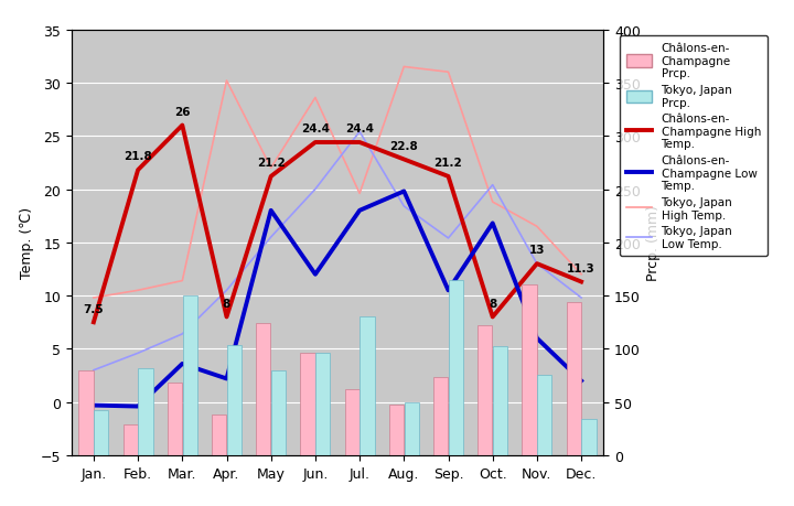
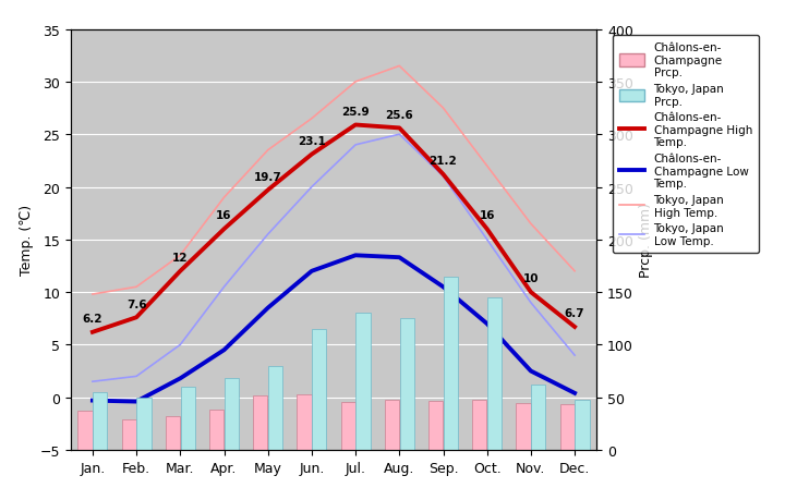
Châlons-en- Champagne Prcp./Jan.: 80 -> 37
Châlons-en- Champagne High Temp./Jan.: 7.5 -> 6.2
Tokyo, Japan Low Temp./Jan.: 3.0 -> 1.5
Tokyo, Japan Prcp./Jan.: 42 -> 55
Châlons-en- Champagne High Temp./Feb.: 21.8 -> 7.6
Tokyo, Japan Low Temp./Feb.: 4.6 -> 2.0
Tokyo, Japan Prcp./Feb.: 82 -> 50
Châlons-en- Champagne Prcp./Mar.: 68 -> 32
Châlons-en- Champagne High Temp./Mar.: 26 -> 12
Châlons-en- Champagne Low Temp./Mar.: 3.6 -> 1.8
Tokyo, Japan High Temp./Mar.: 11.4 -> 13.5
Tokyo, Japan Low Temp./Mar.: 6.4 -> 5.0
Tokyo, Japan Prcp./Mar.: 150 -> 60
Châlons-en- Champagne High Temp./Apr.: 8 -> 16
Châlons-en- Champagne Low Temp./Apr.: 2.2 -> 4.5
Tokyo, Japan High Temp./Apr.: 30.2 -> 19.0
Tokyo, Japan Prcp./Apr.: 104 -> 68
Châlons-en- Champagne Prcp./May: 124 -> 52
Châlons-en- Champagne High Temp./May: 21.2 -> 19.7
Châlons-en- Champagne Low Temp./May: 18.0 -> 8.5
Tokyo, Japan High Temp./May: 22.0 -> 23.5
Châlons-en- Champagne Prcp./Jun.: 96 -> 53
Châlons-en- Champagne High Temp./Jun.: 24.4 -> 23.1
Tokyo, Japan High Temp./Jun.: 28.6 -> 26.5
Tokyo, Japan Prcp./Jun.: 96 -> 115
Châlons-en- Champagne Prcp./Jul.: 62 -> 46
Châlons-en- Champagne High Temp./Jul.: 24.4 -> 25.9
Châlons-en- Champagne Low Temp./Jul.: 18.0 -> 13.5
Tokyo, Japan High Temp./Jul.: 19.6 -> 30.0
Tokyo, Japan Low Temp./Jul.: 25.4 -> 24.0
Châlons-en- Champagne High Temp./Aug.: 22.8 -> 25.6
Châlons-en- Champagne Low Temp./Aug.: 19.8 -> 13.3
Tokyo, Japan Low Temp./Aug.: 18.4 -> 25.0
Tokyo, Japan Prcp./Aug.: 50 -> 125
Châlons-en- Champagne Prcp./Sep.: 74 -> 47
Tokyo, Japan High Temp./Sep.: 31.0 -> 27.5
Tokyo, Japan Low Temp./Sep.: 15.4 -> 21.0
Châlons-en- Champagne Prcp./Oct.: 122 -> 48
Châlons-en- Champagne High Temp./Oct.: 8 -> 16
Châlons-en- Champagne Low Temp./Oct.: 16.8 -> 7.0
Tokyo, Japan High Temp./Oct.: 18.8 -> 22.0
Tokyo, Japan Low Temp./Oct.: 20.4 -> 15.0
Tokyo, Japan Prcp./Oct.: 102 -> 145
Châlons-en- Champagne Prcp./Nov.: 160 -> 44
Châlons-en- Champagne High Temp./Nov.: 13 -> 10
Châlons-en- Champagne Low Temp./Nov.: 6.0 -> 2.5
Tokyo, Japan Low Temp./Nov.: 13.0 -> 9.0
Tokyo, Japan Prcp./Nov.: 76 -> 62
Châlons-en- Champagne Prcp./Dec.: 144 -> 43
Châlons-en- Champagne High Temp./Dec.: 11.3 -> 6.7
Châlons-en- Champagne Low Temp./Dec.: 2.0 -> 0.4
Tokyo, Japan Low Temp./Dec.: 9.8 -> 4.0
Tokyo, Japan Prcp./Dec.: 34 -> 48
